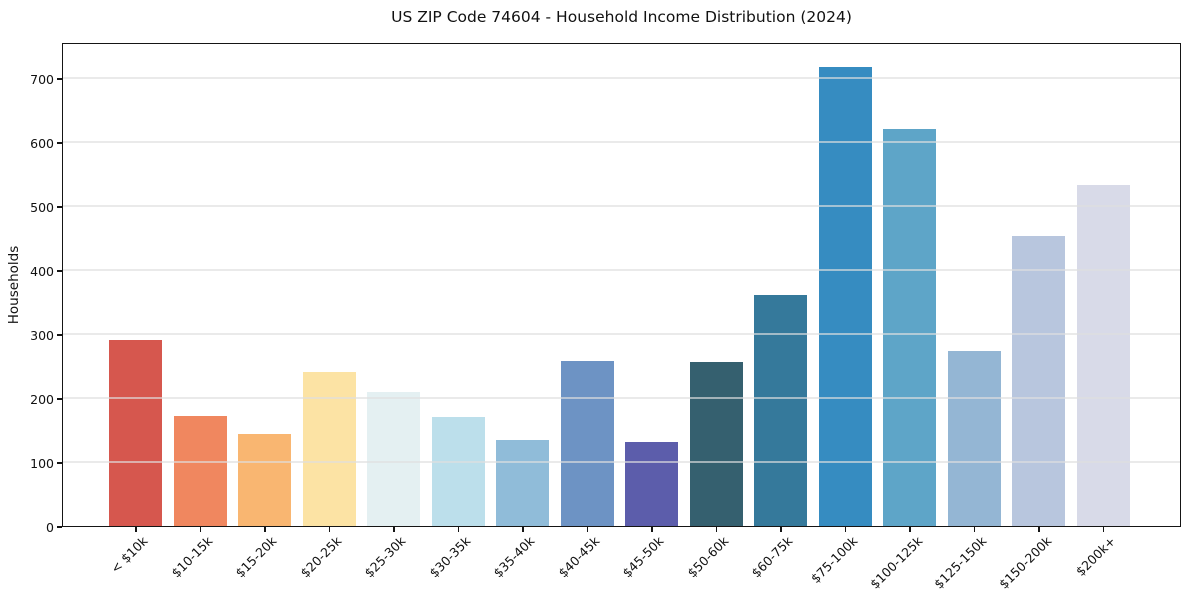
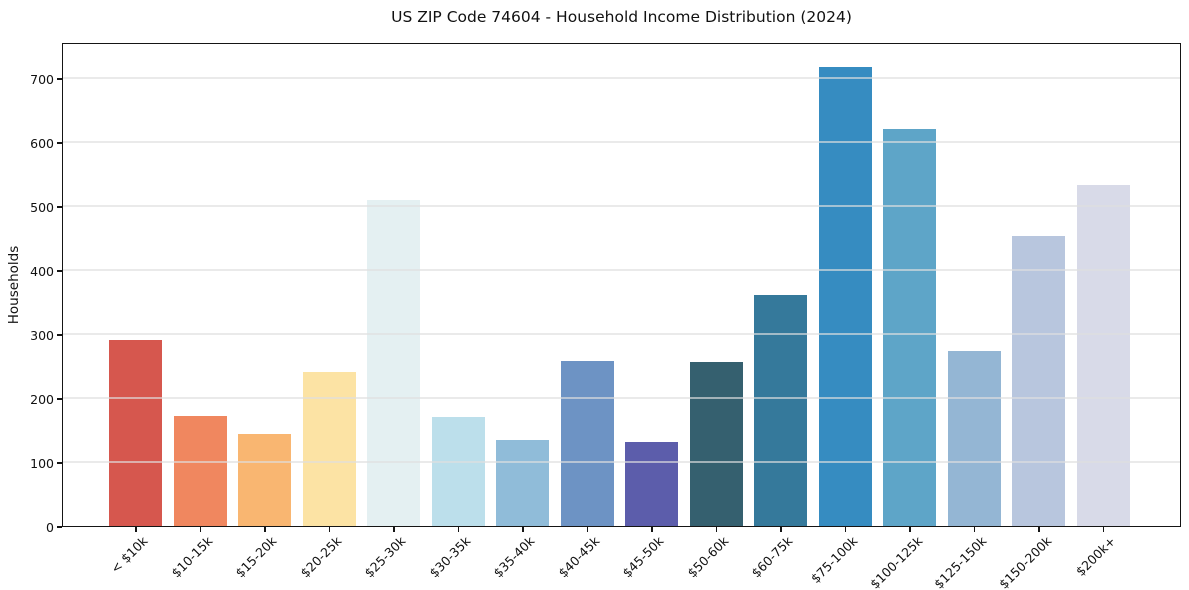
$25-30k: 210 -> 510
